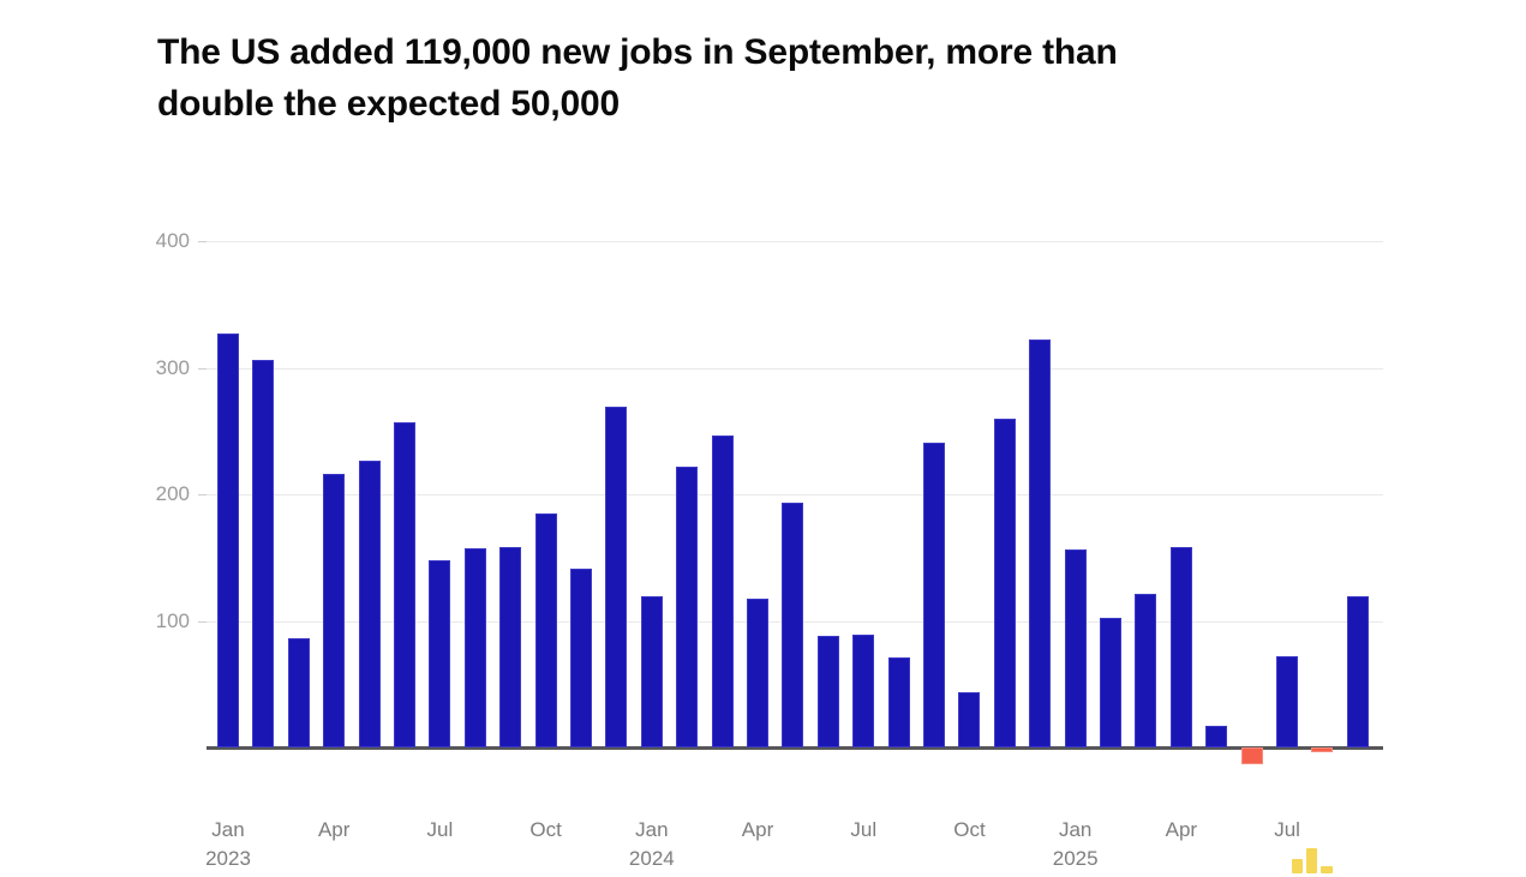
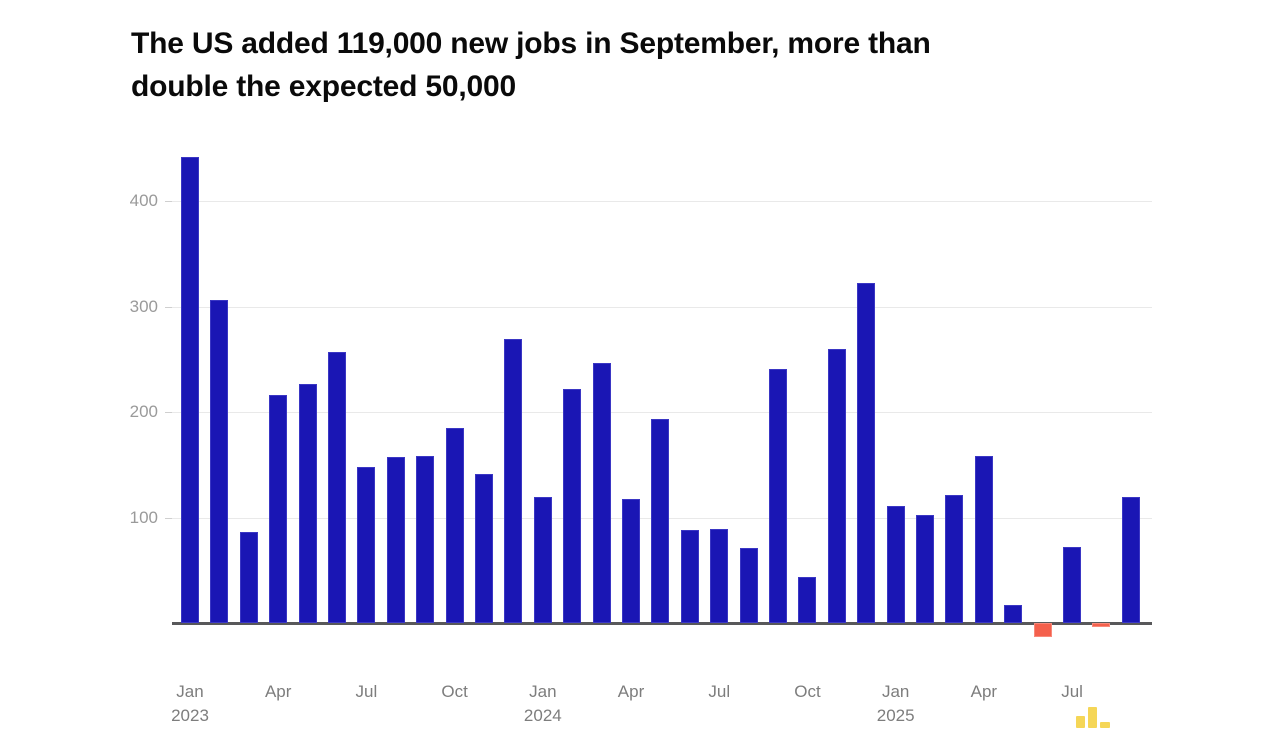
Jan 2023: 327 -> 442
Jan 2025: 156 -> 111
